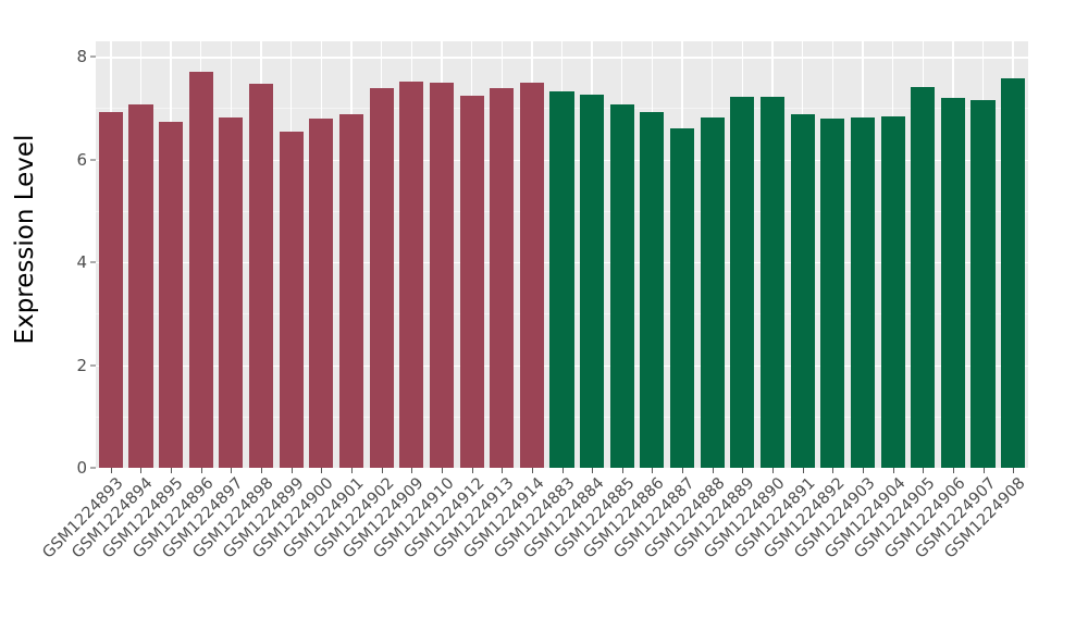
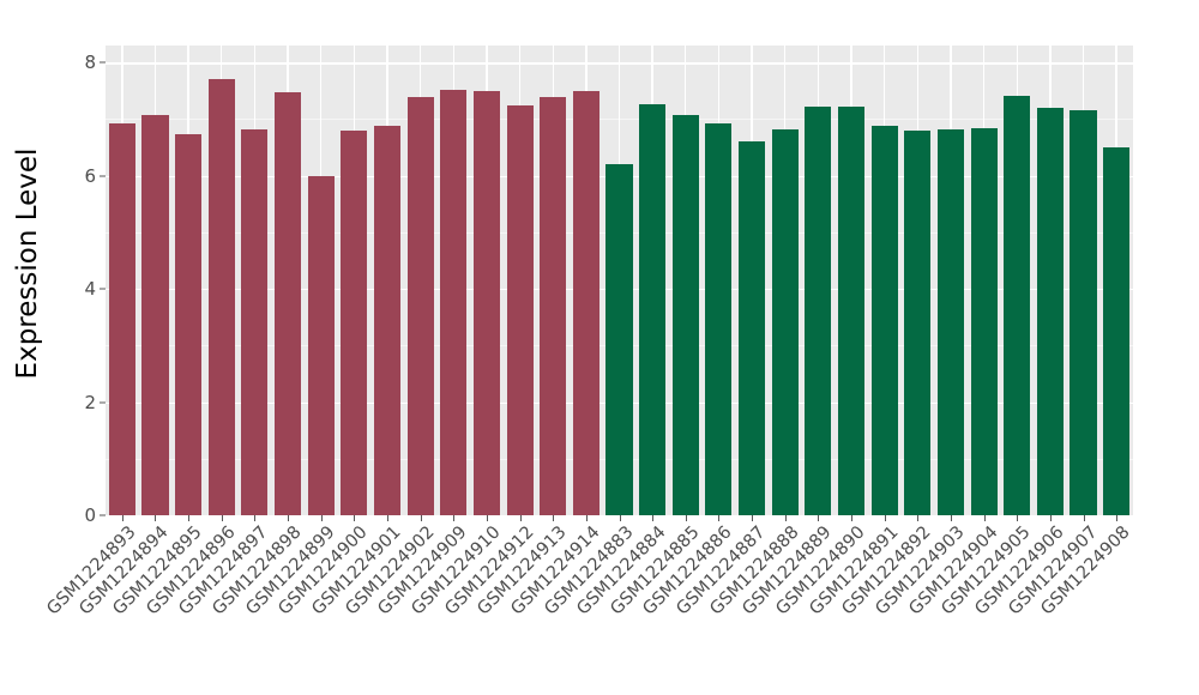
GSM1224899: 6.5 -> 6.0
GSM1224883: 7.3 -> 6.2
GSM1224908: 7.6 -> 6.5
